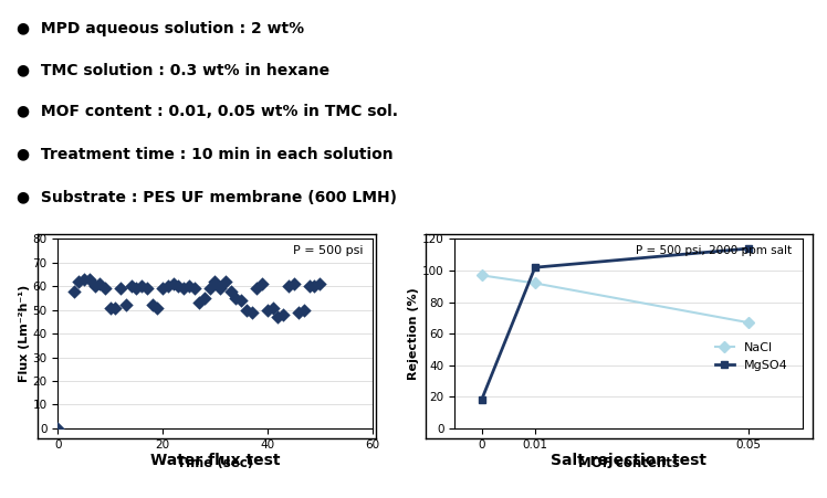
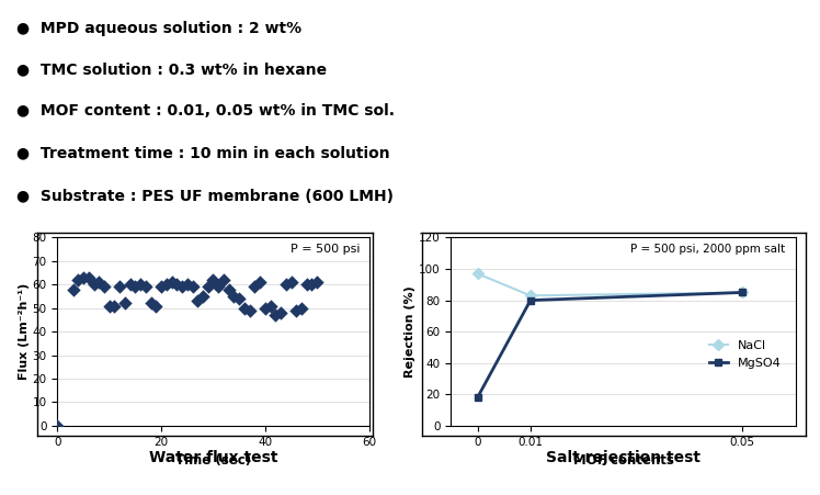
NaCl/0.01: 92 -> 83
MgSO4/0.01: 102 -> 80
NaCl/0.05: 67 -> 85
MgSO4/0.05: 114 -> 85
